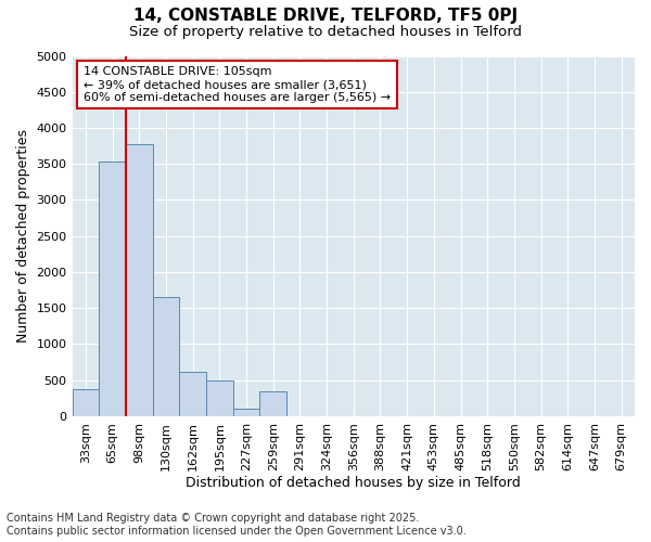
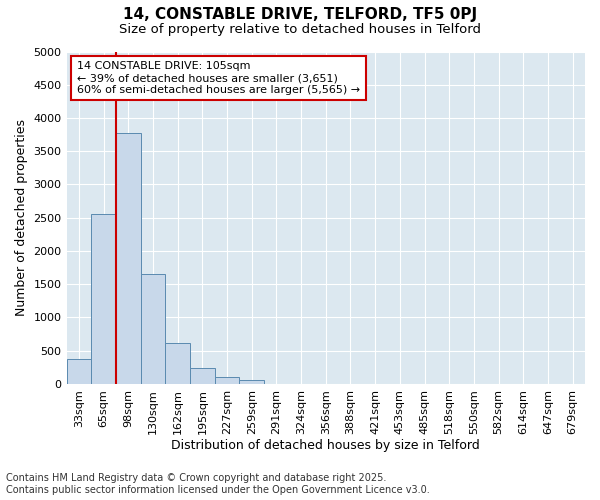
65sqm: 3540 -> 2550
195sqm: 500 -> 240
259sqm: 340 -> 60
